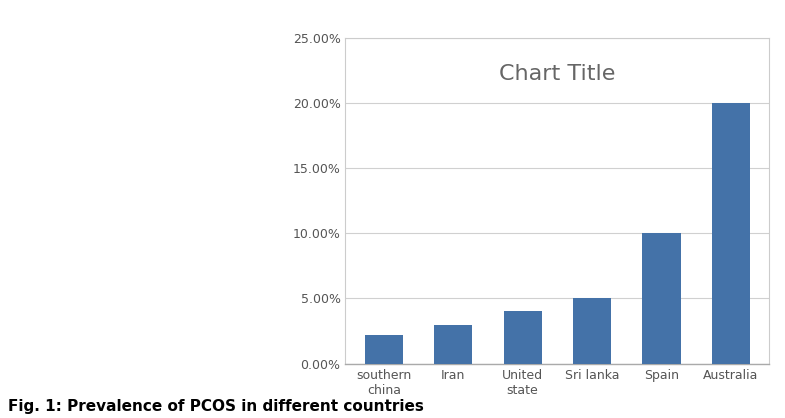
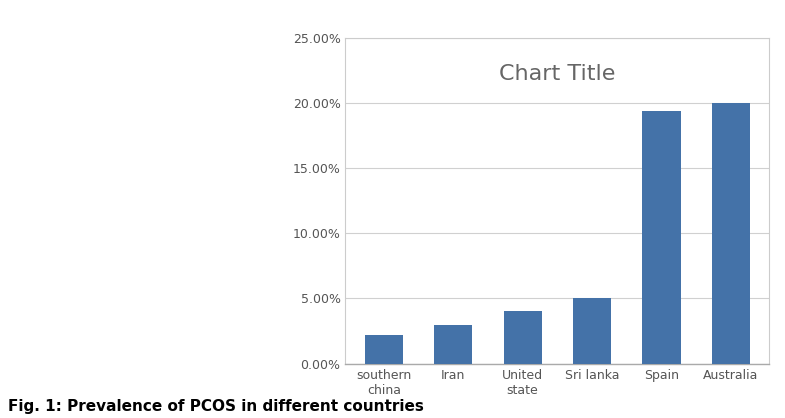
Spain: 10.0% -> 19.4%
